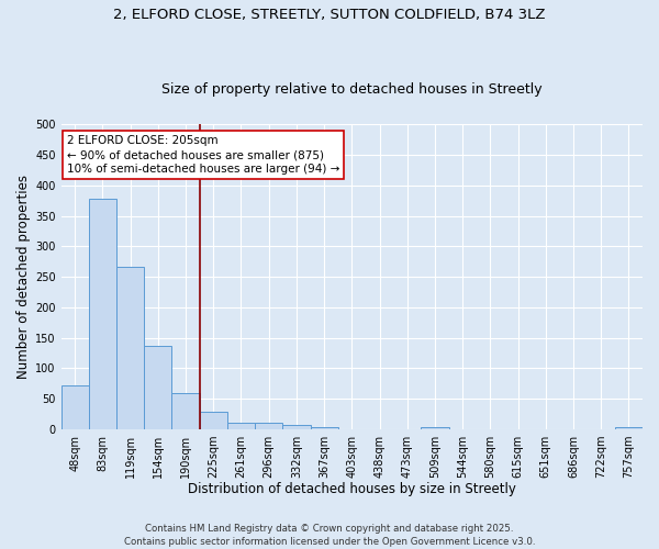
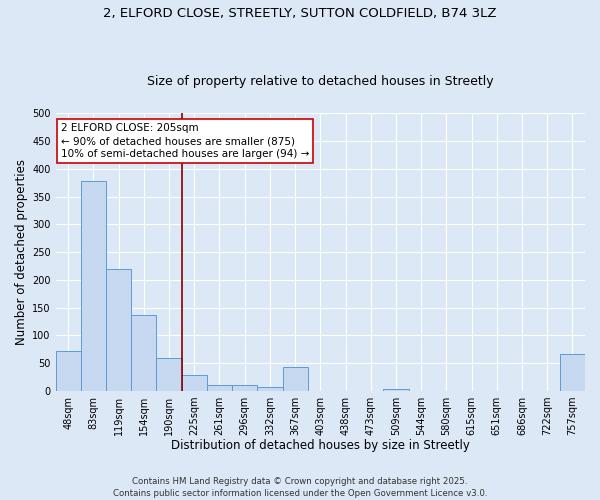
119sqm: 267 -> 220
367sqm: 4 -> 44
757sqm: 3 -> 66
